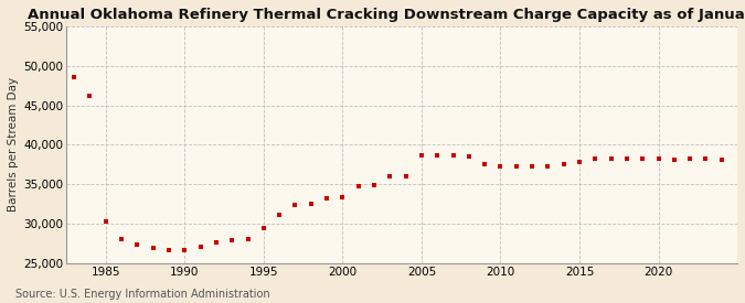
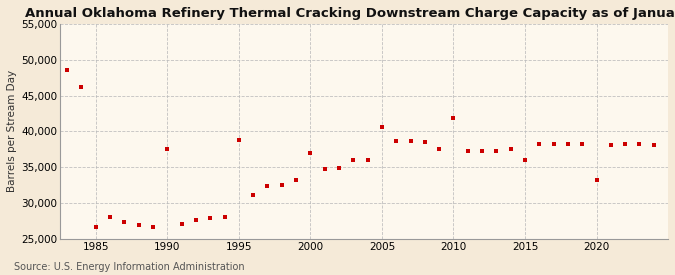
1985: 30,300 -> 26,600
1990: 26,600 -> 37,600
1995: 29,500 -> 38,800
2000: 33,400 -> 37,000
2005: 38,700 -> 40,600
2010: 37,200 -> 41,800
2015: 37,800 -> 36,000
2020: 38,200 -> 33,200
